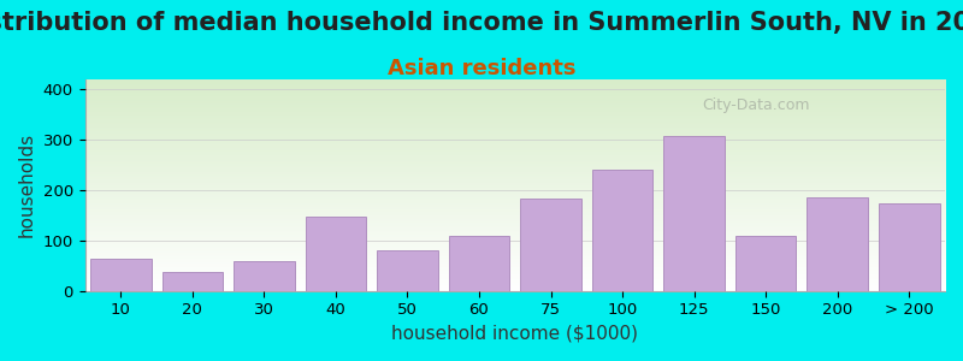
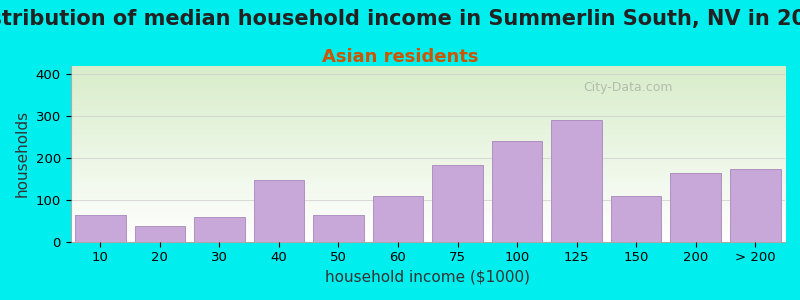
50: 80 -> 65
125: 308 -> 290
200: 185 -> 165
